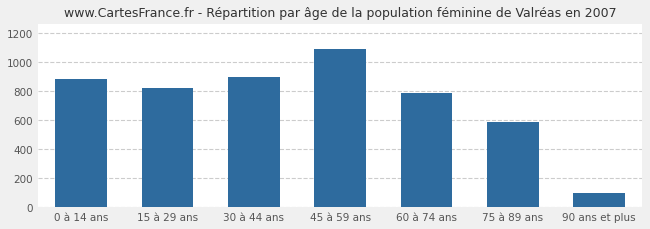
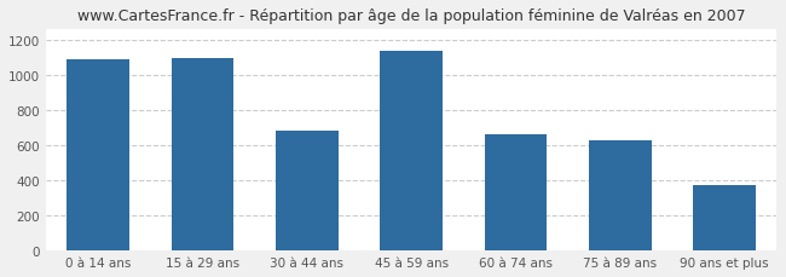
0 à 14 ans: 880 -> 1090
15 à 29 ans: 820 -> 1100
30 à 44 ans: 900 -> 680
45 à 59 ans: 1090 -> 1140
60 à 74 ans: 790 -> 660
75 à 89 ans: 590 -> 630
90 ans et plus: 100 -> 370
